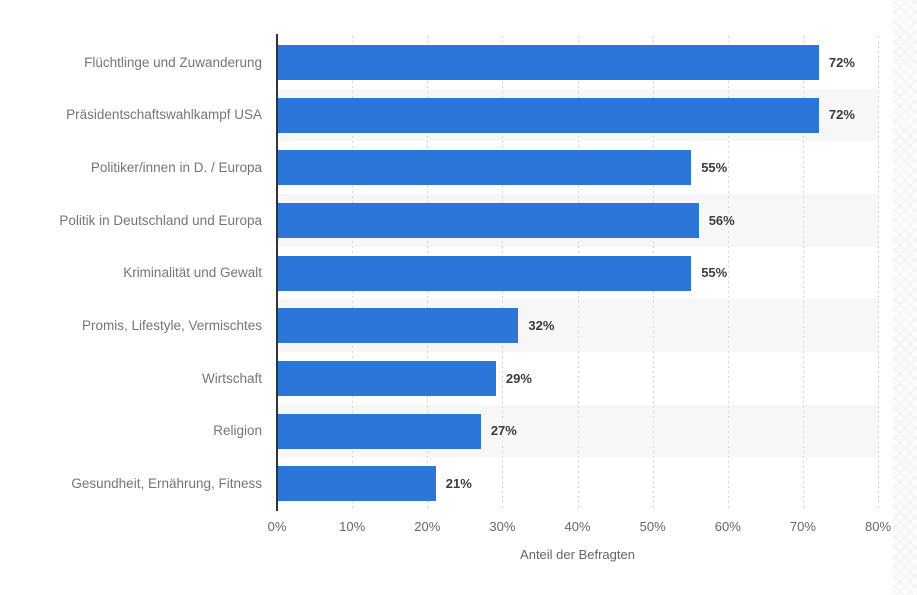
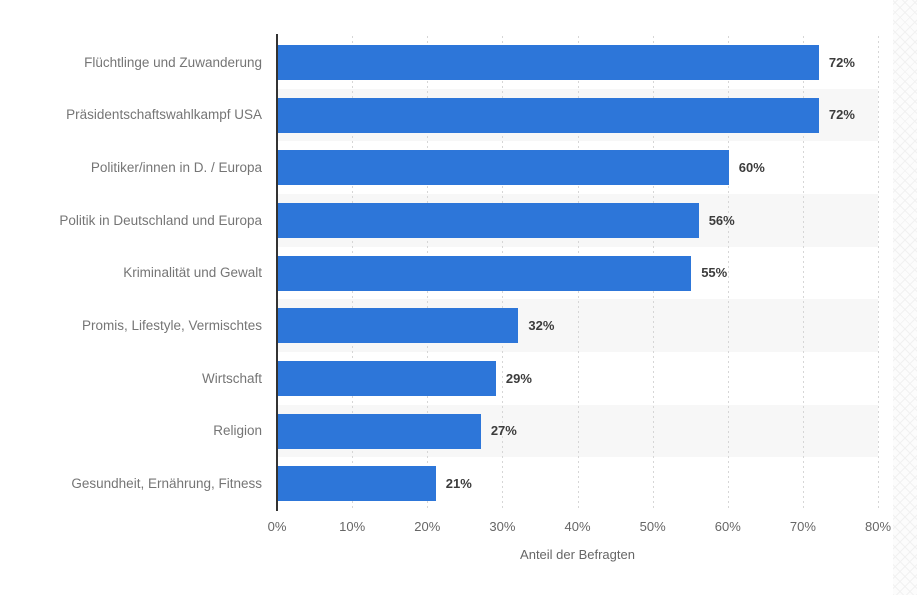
Politiker/innen in D. / Europa: 55% -> 60%
